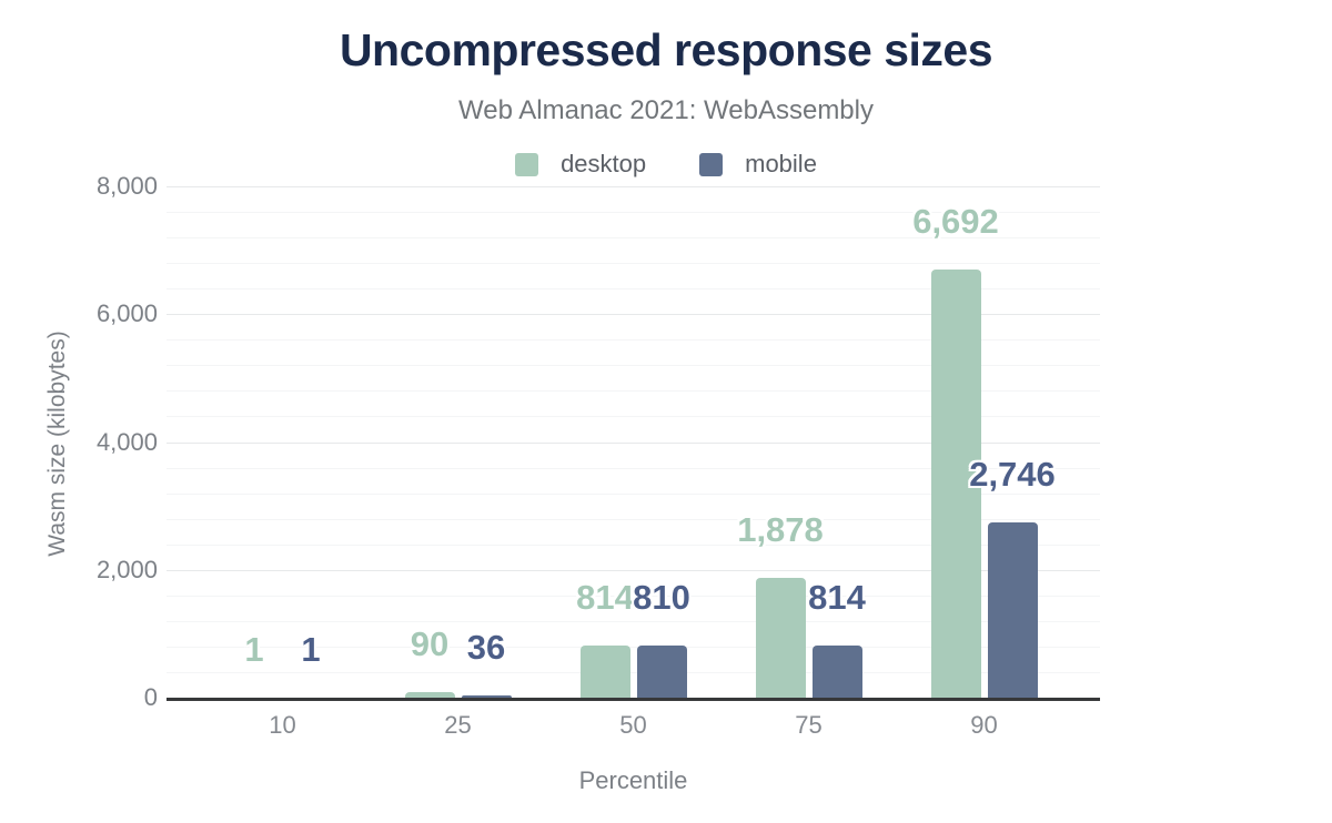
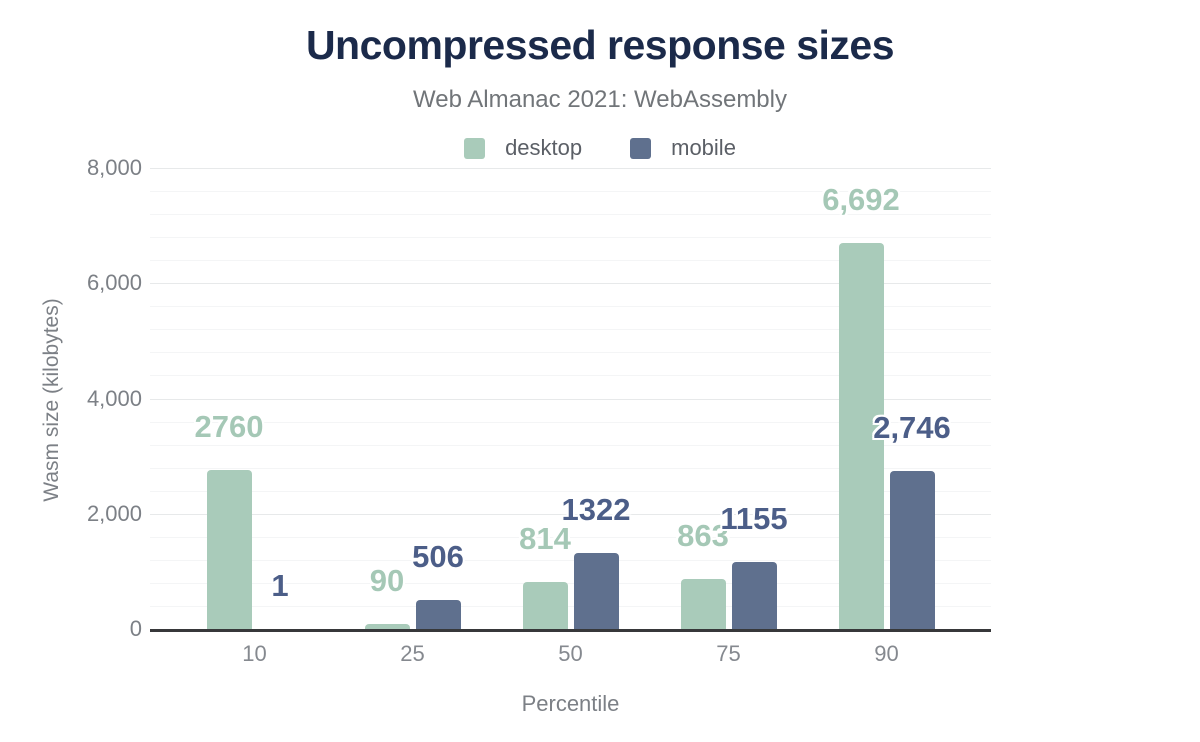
desktop/10: 1 -> 2760
mobile/25: 36 -> 506
mobile/50: 810 -> 1322
desktop/75: 1,878 -> 863
mobile/75: 814 -> 1155
